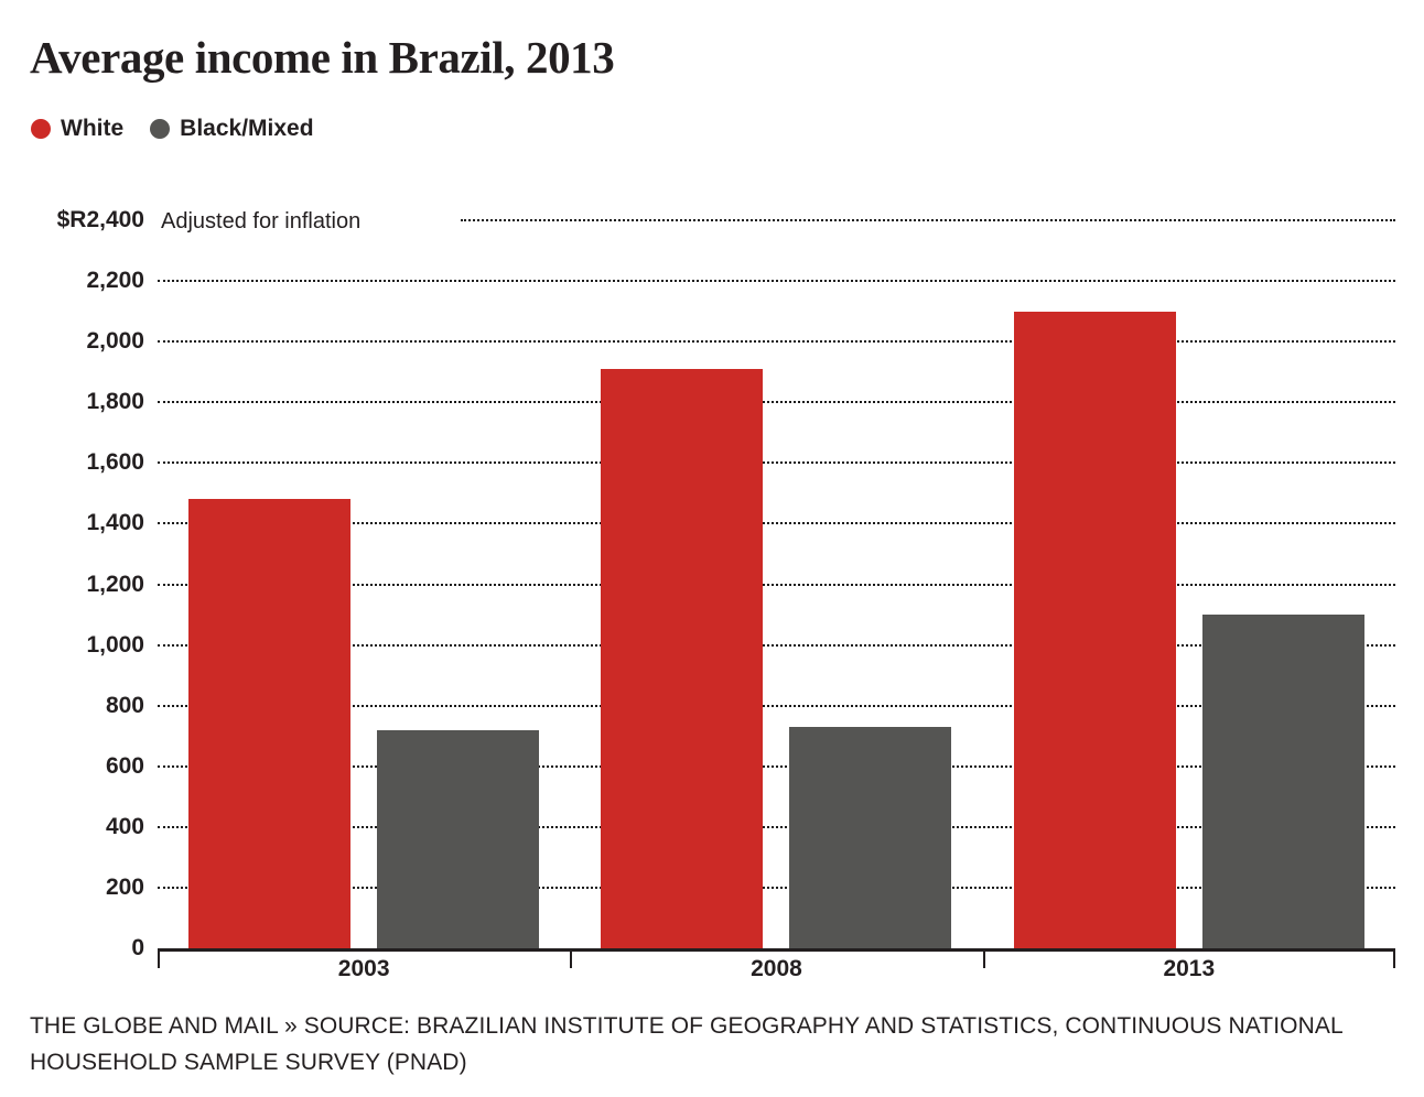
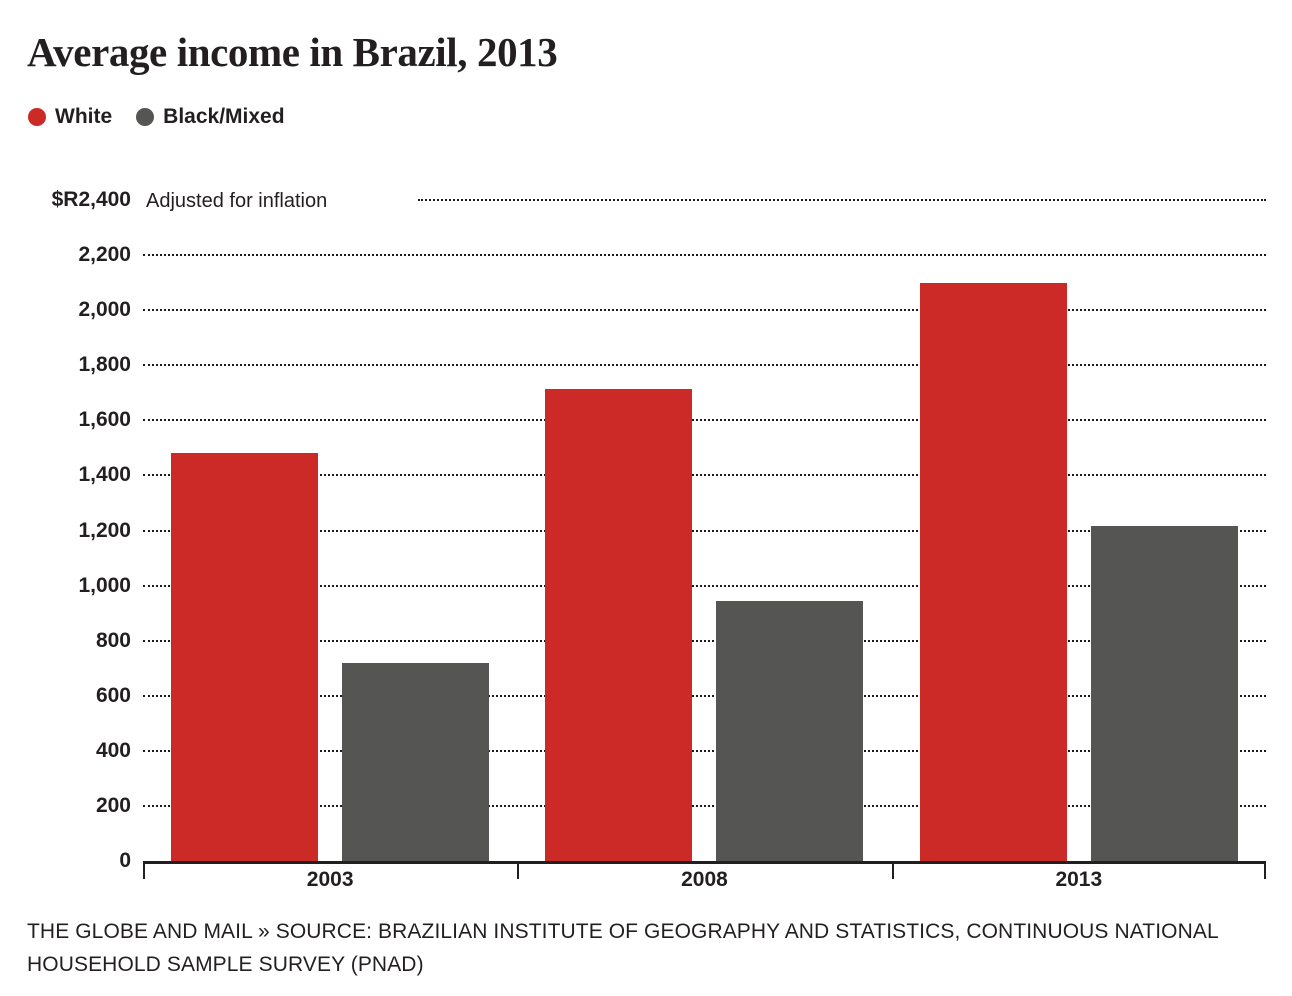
White/2008: 1910 -> 1720
Black/Mixed/2008: 730 -> 940
Black/Mixed/2013: 1100 -> 1220
